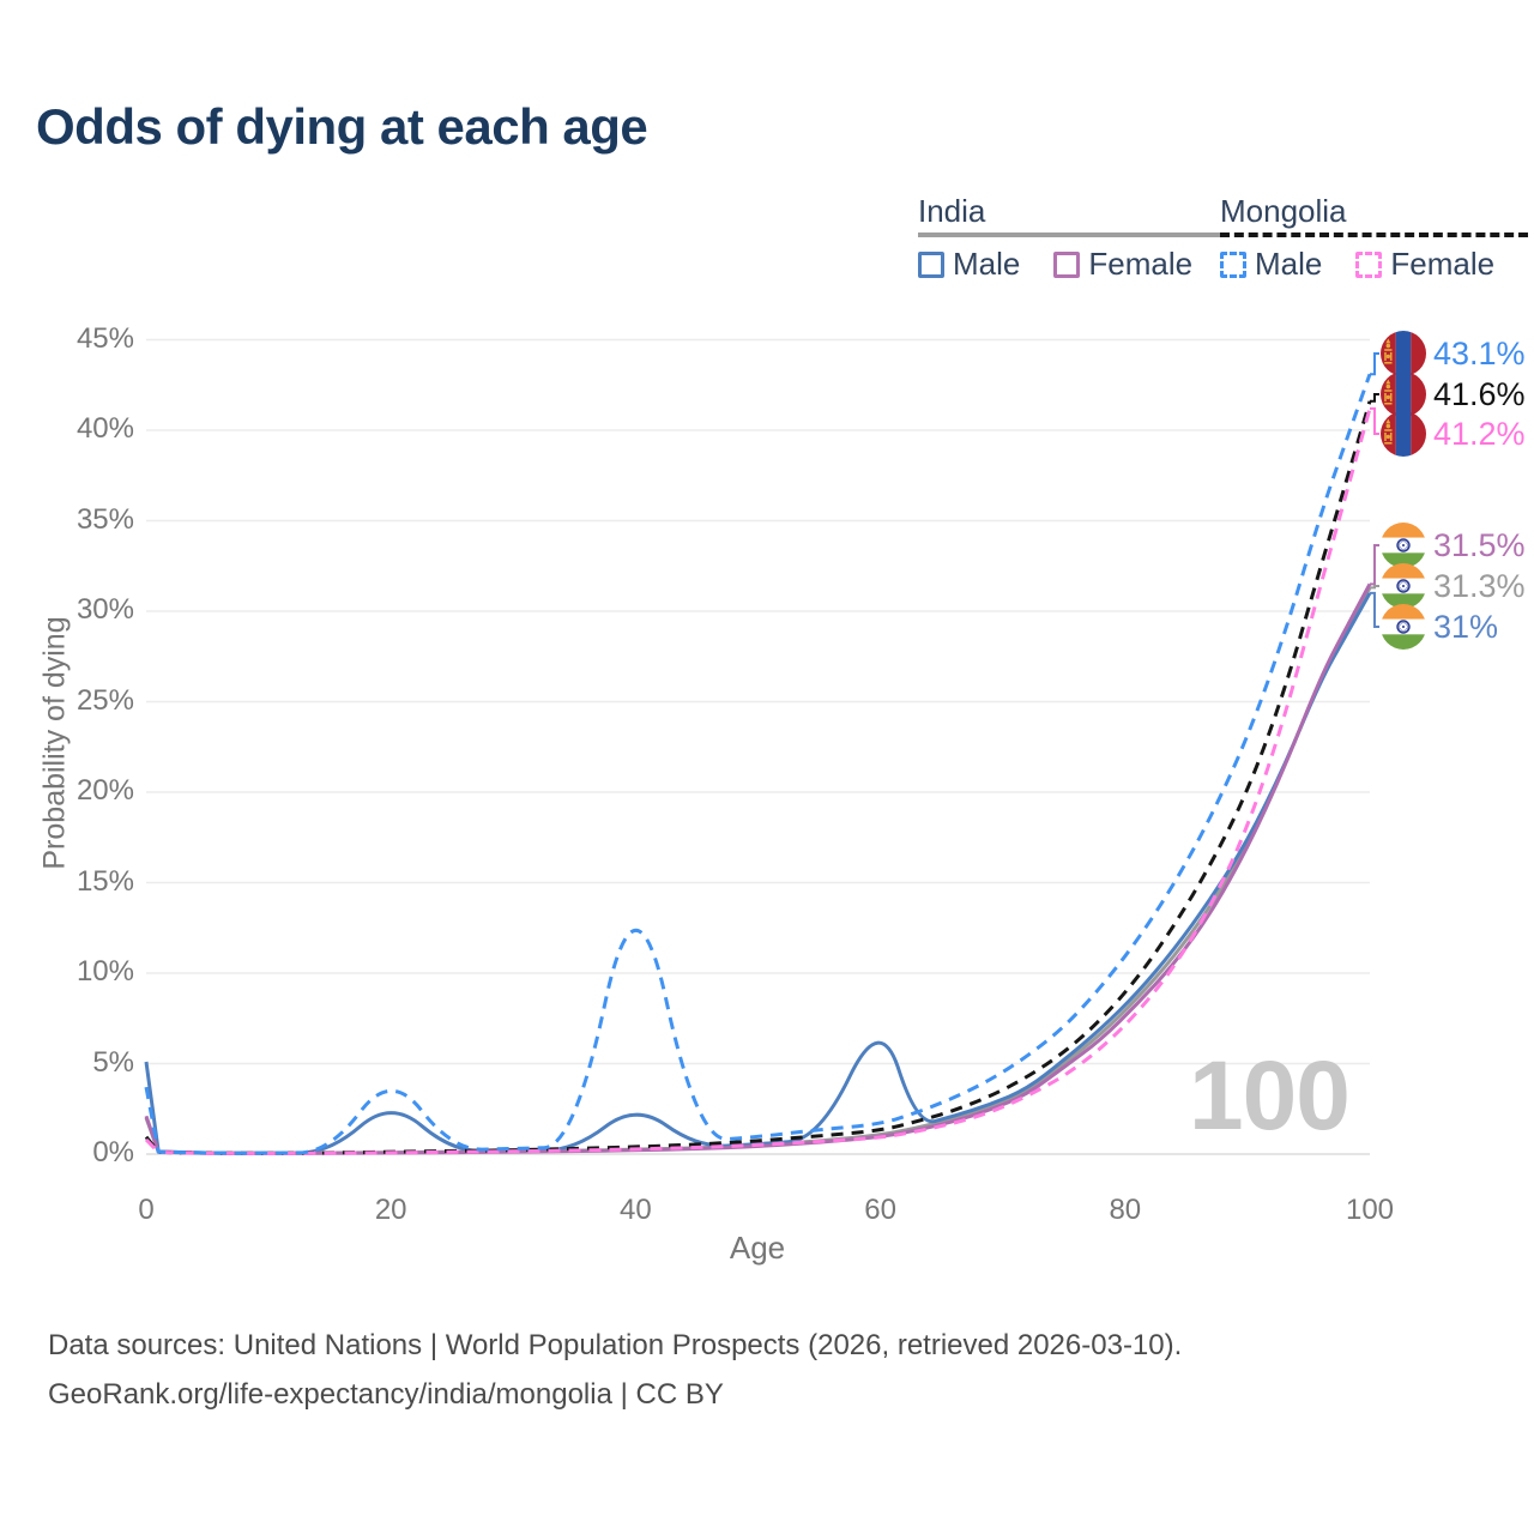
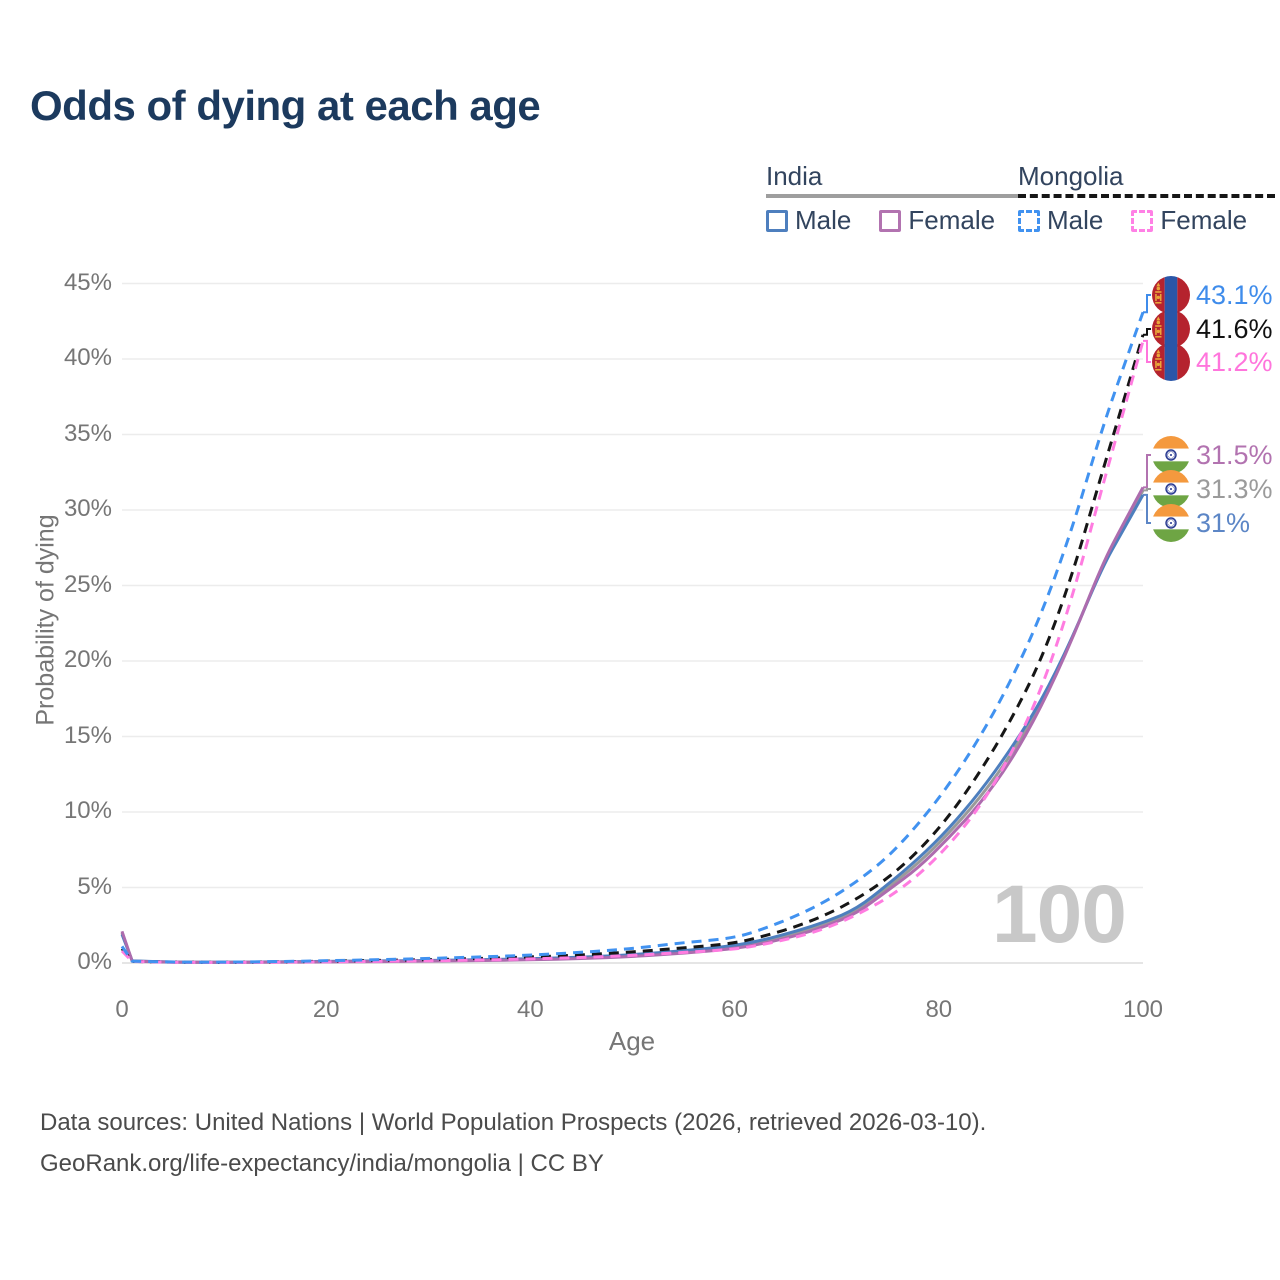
Mongolia Male/0: 3.7% -> 1.1%
India Male/0: 5.1% -> 1.9%
Mongolia Male/20: 4.6% -> 0.1%
India Male/20: 3.0% -> 0.1%
Mongolia Male/40: 16.3% -> 0.5%
India Male/40: 2.8% -> 0.3%
India Male/60: 7.8% -> 1.1%
